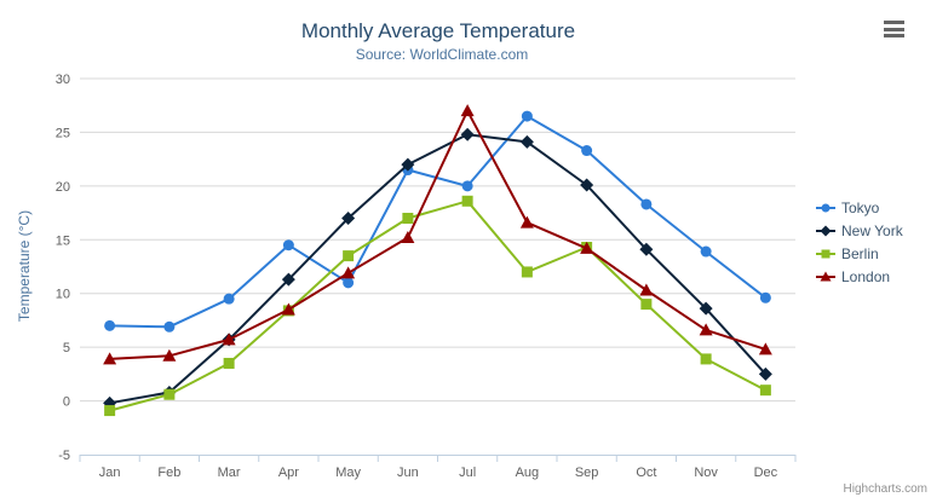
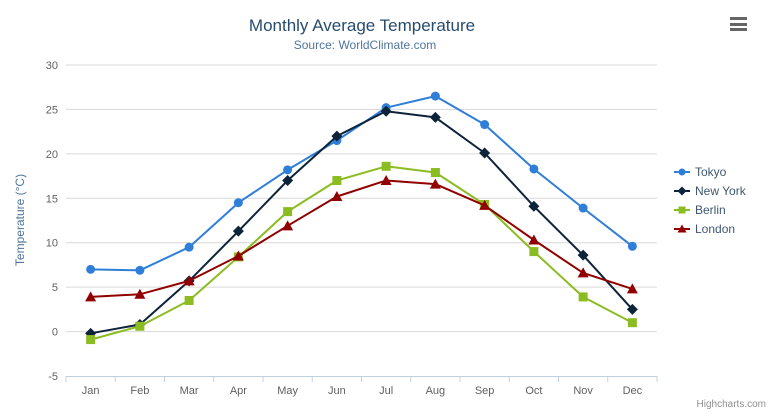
Tokyo/May: 11 -> 18
Tokyo/Jul: 20 -> 25
London/Jul: 27 -> 17
Berlin/Aug: 12 -> 18
